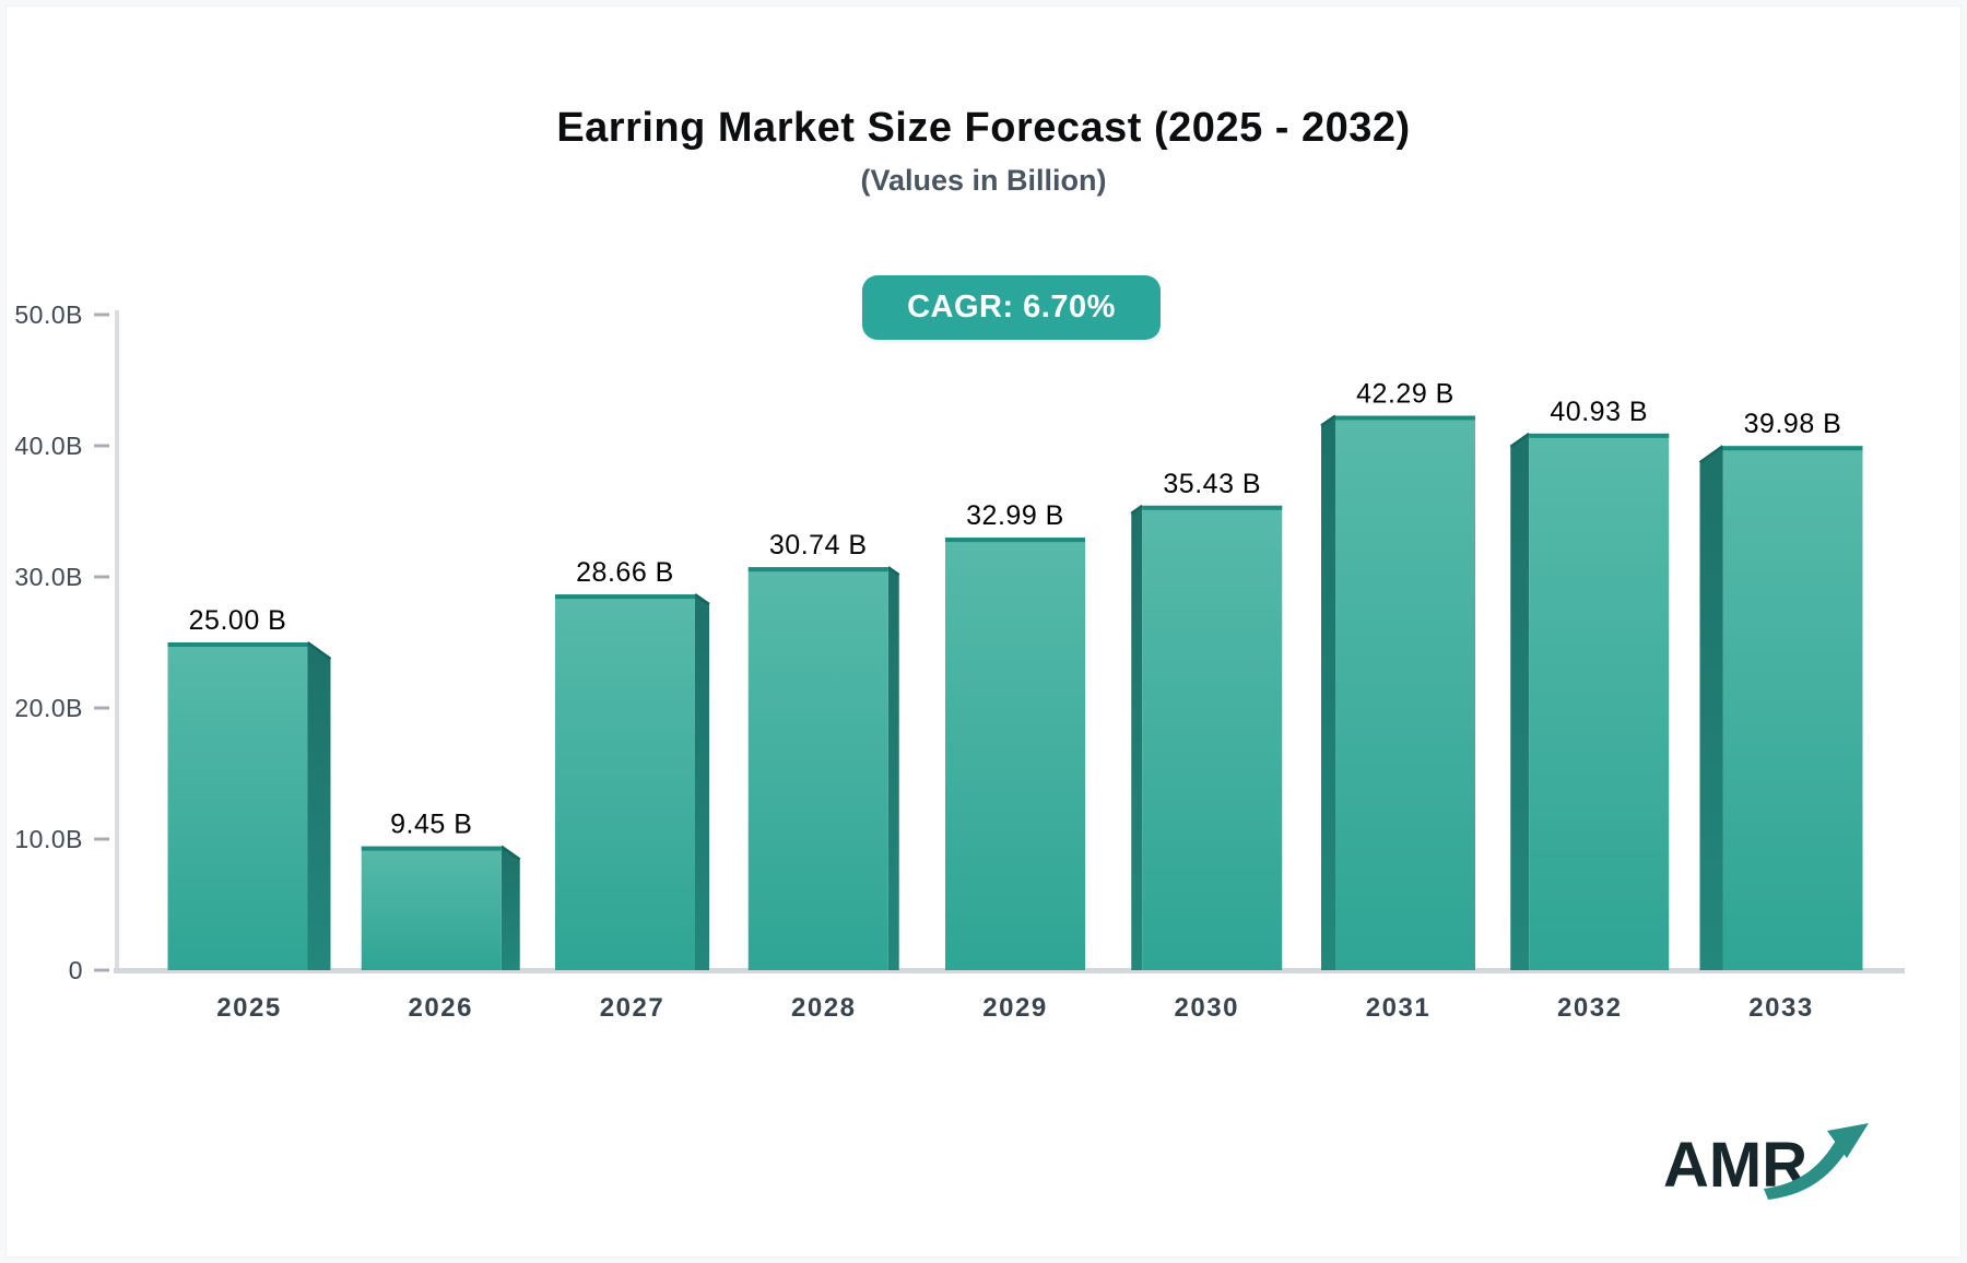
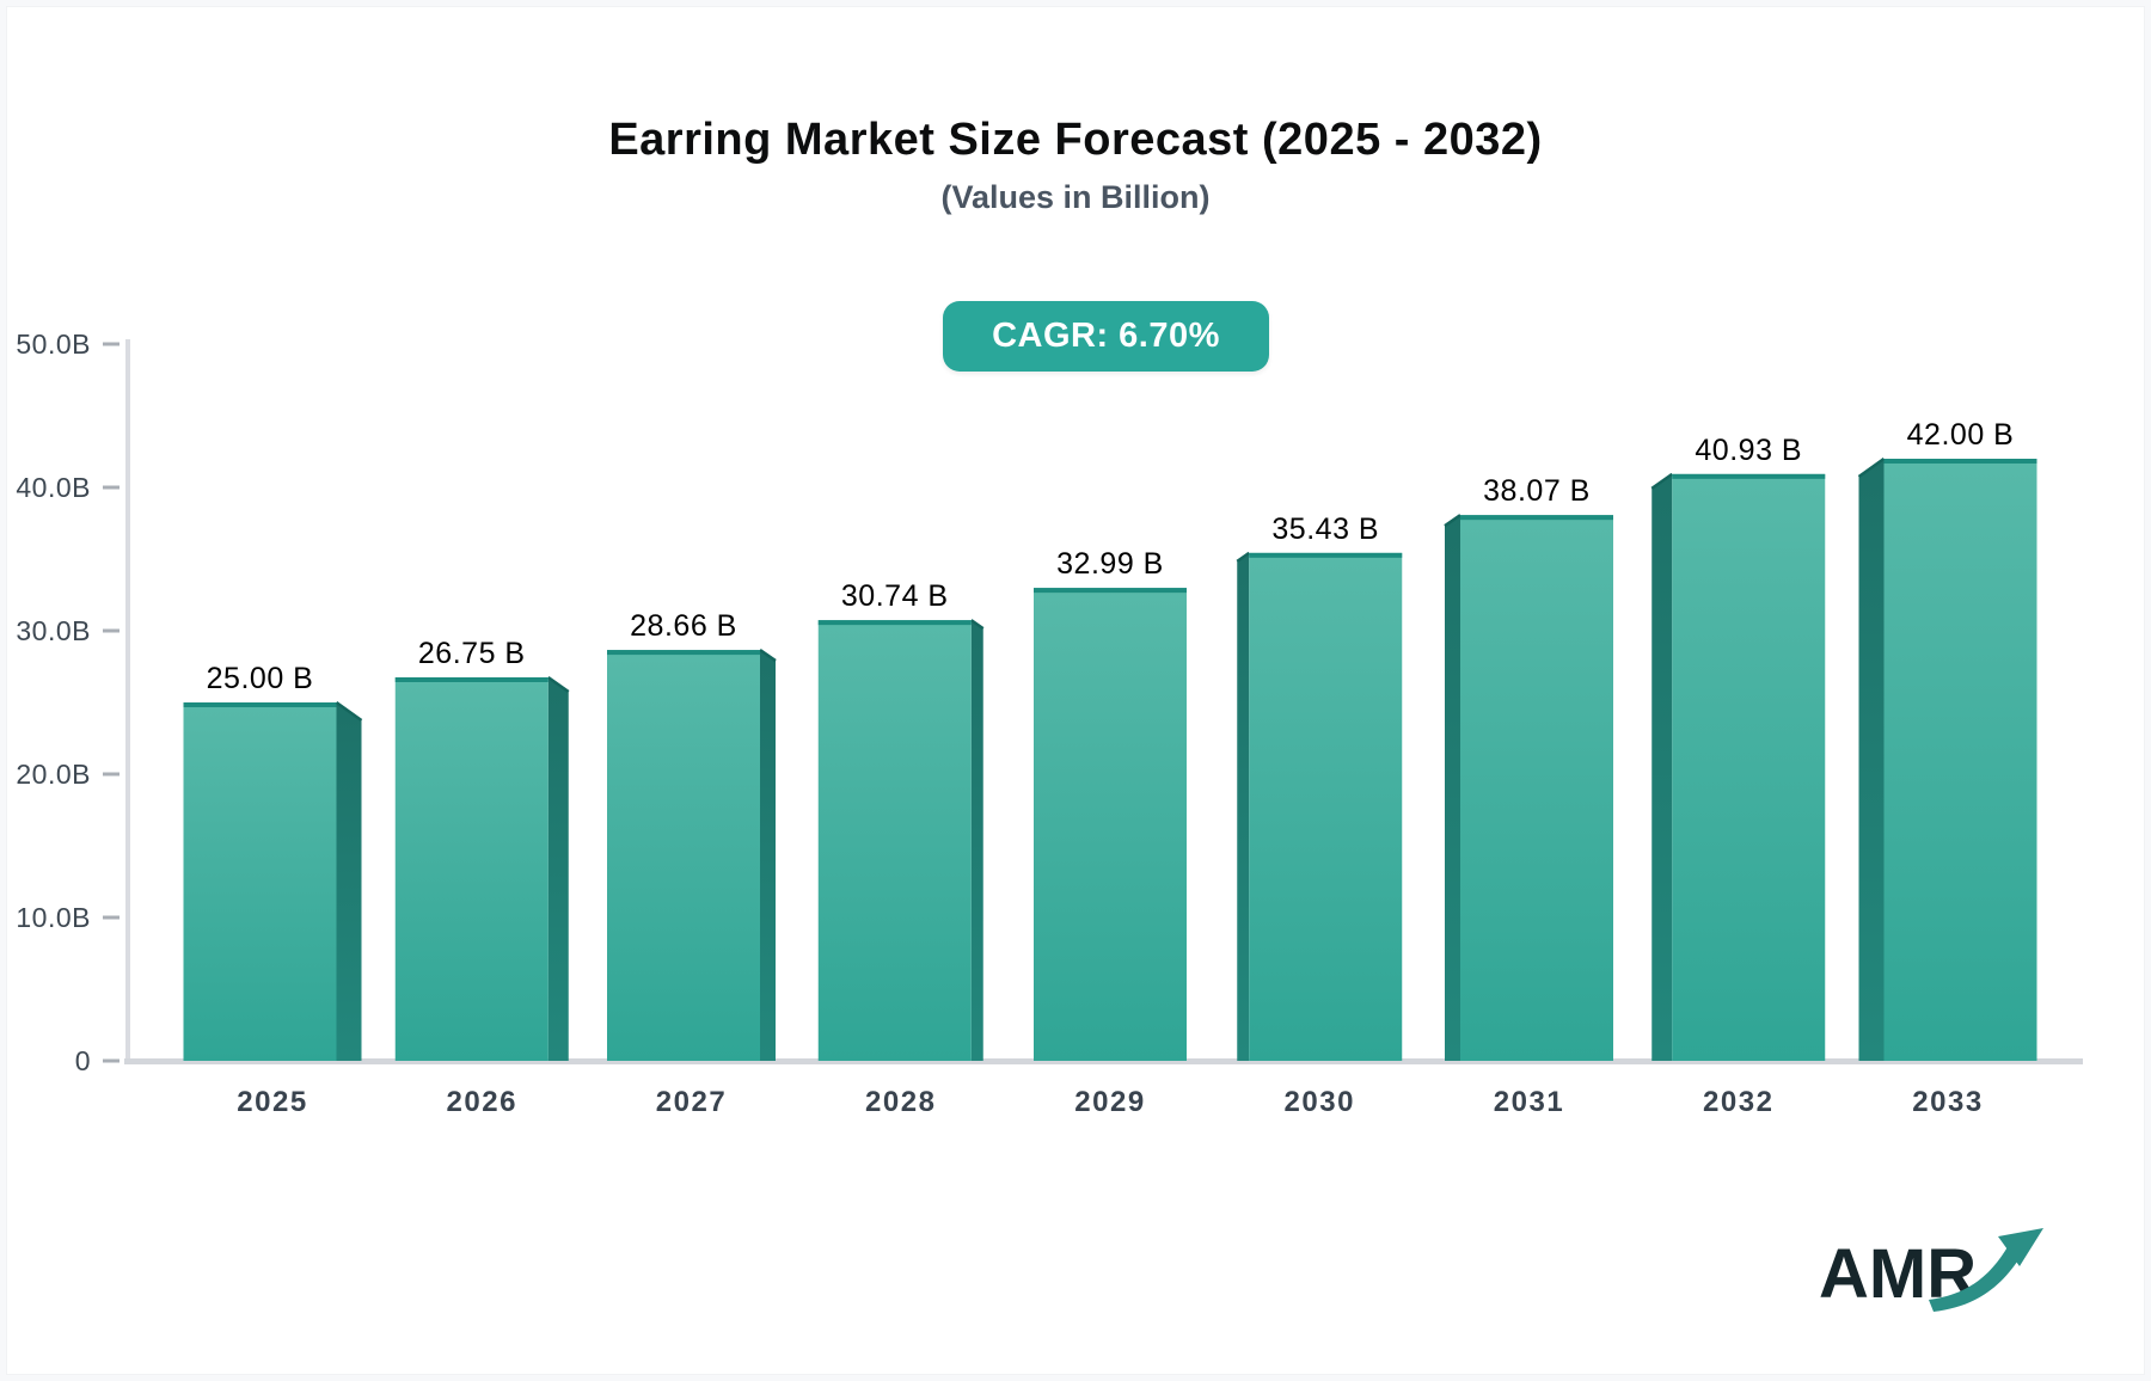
2026: 9.45 -> 26.75
2031: 42.29 -> 38.07
2033: 39.98 -> 42.00
